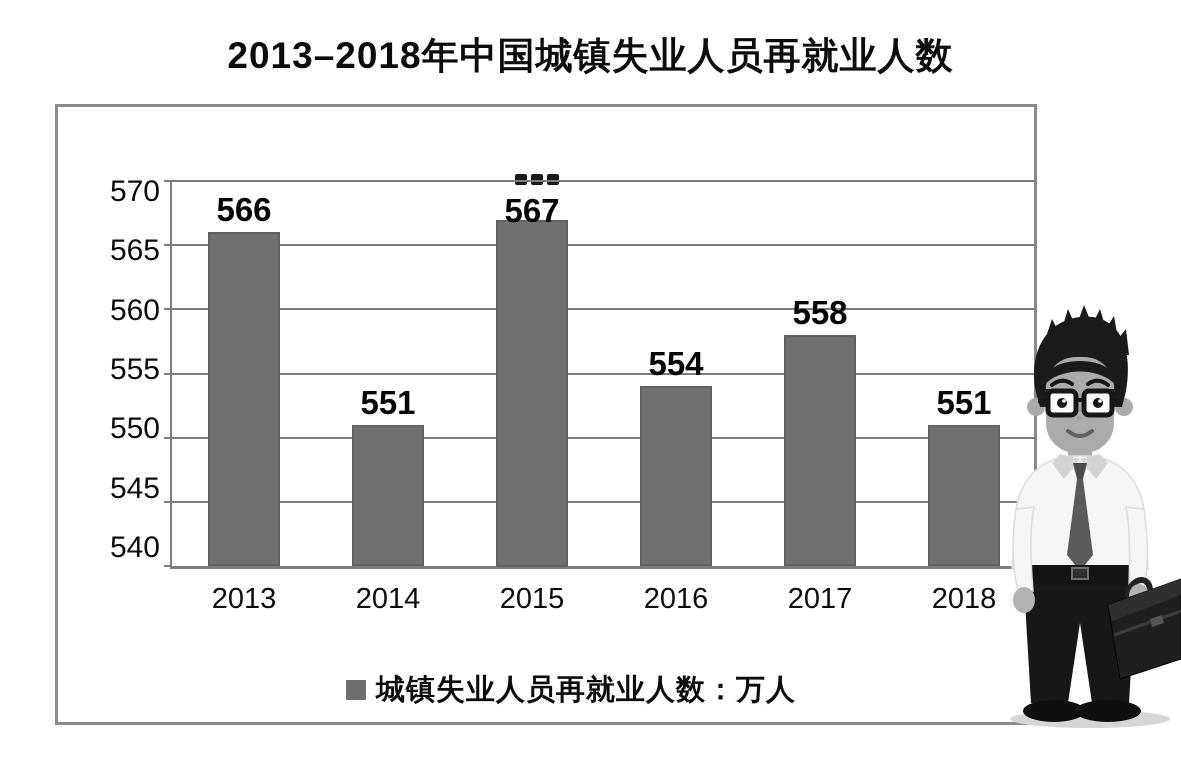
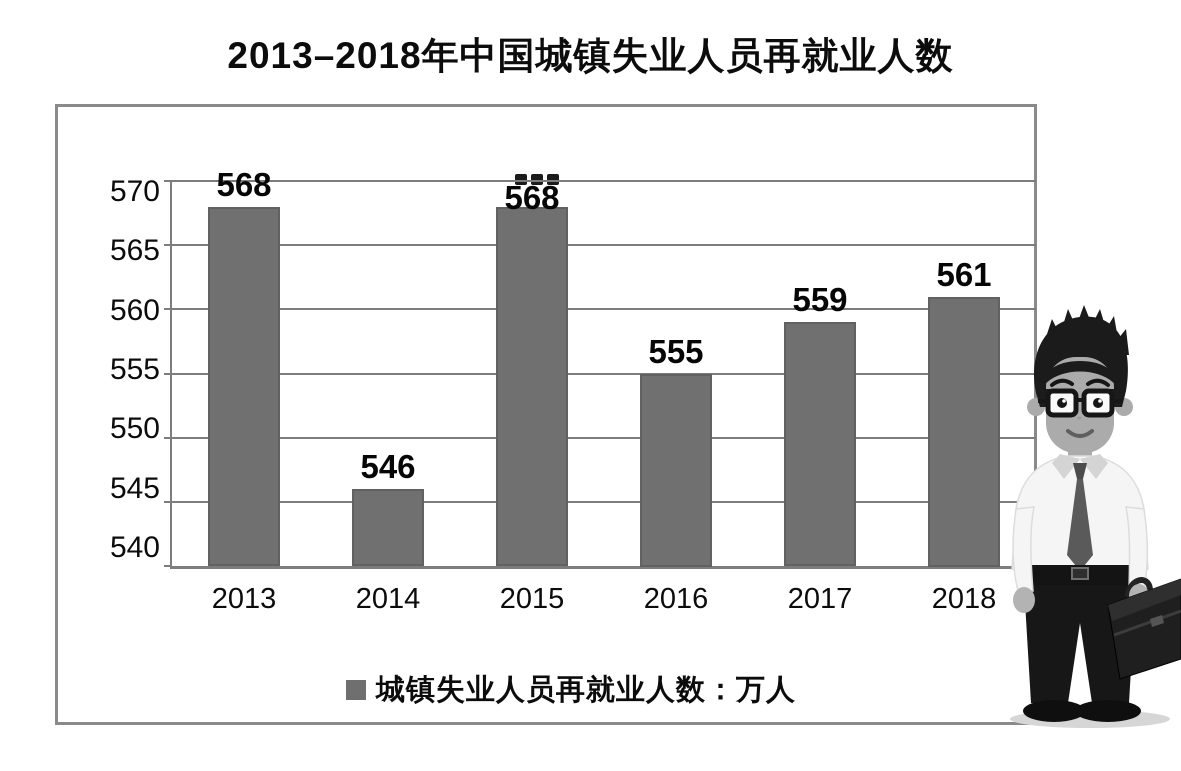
2013: 566 -> 568
2014: 551 -> 546
2015: 567 -> 568
2016: 554 -> 555
2017: 558 -> 559
2018: 551 -> 561
